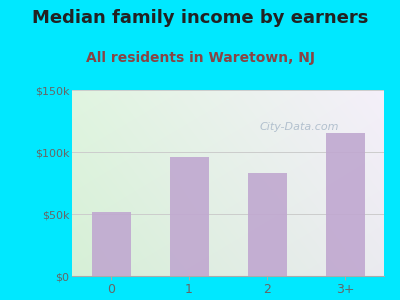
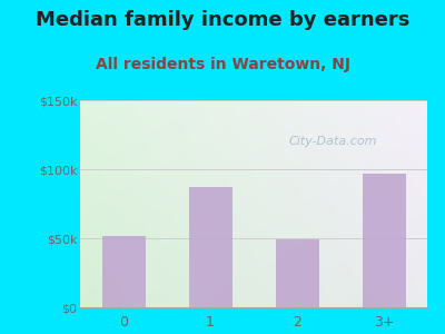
1: $96k -> $87k
2: $83k -> $49k
3+: $115k -> $97k
